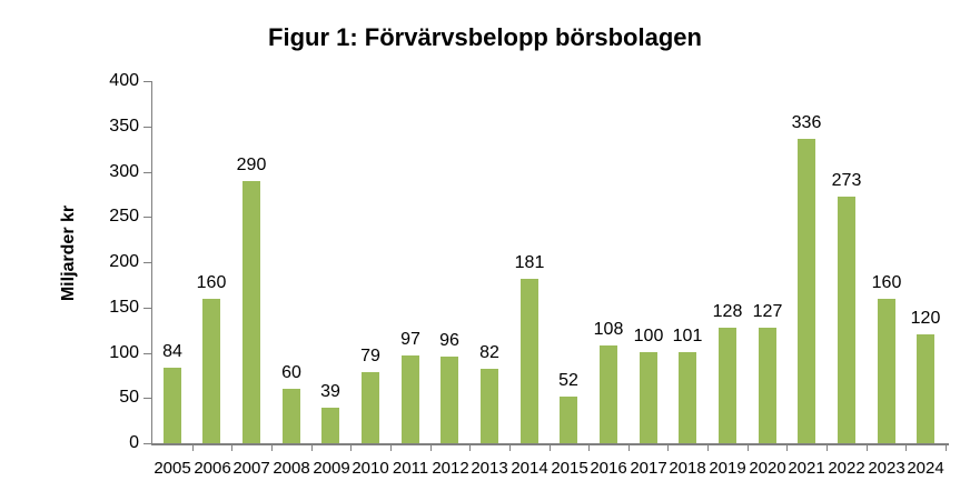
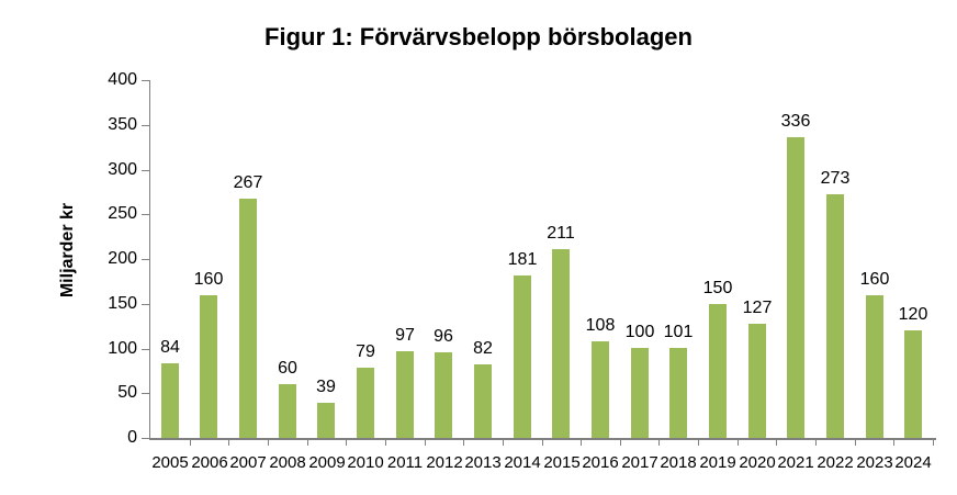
2007: 290 -> 267
2015: 52 -> 211
2019: 128 -> 150
